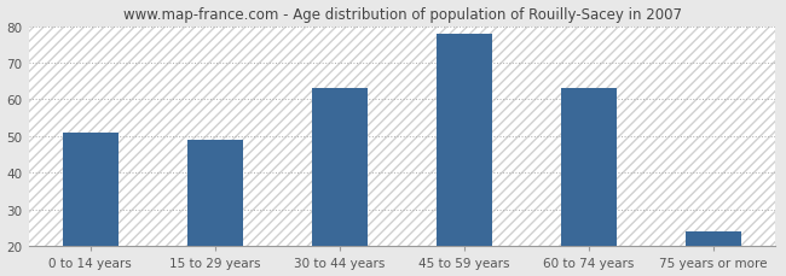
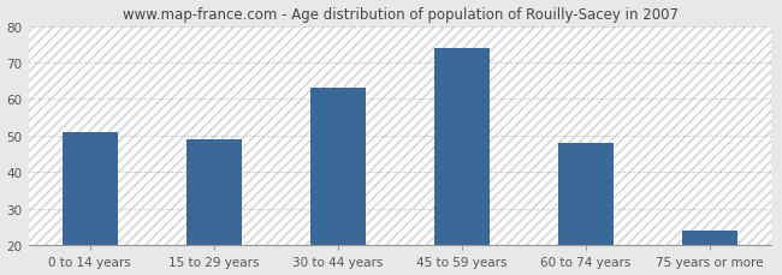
45 to 59 years: 78 -> 74
60 to 74 years: 63 -> 48
